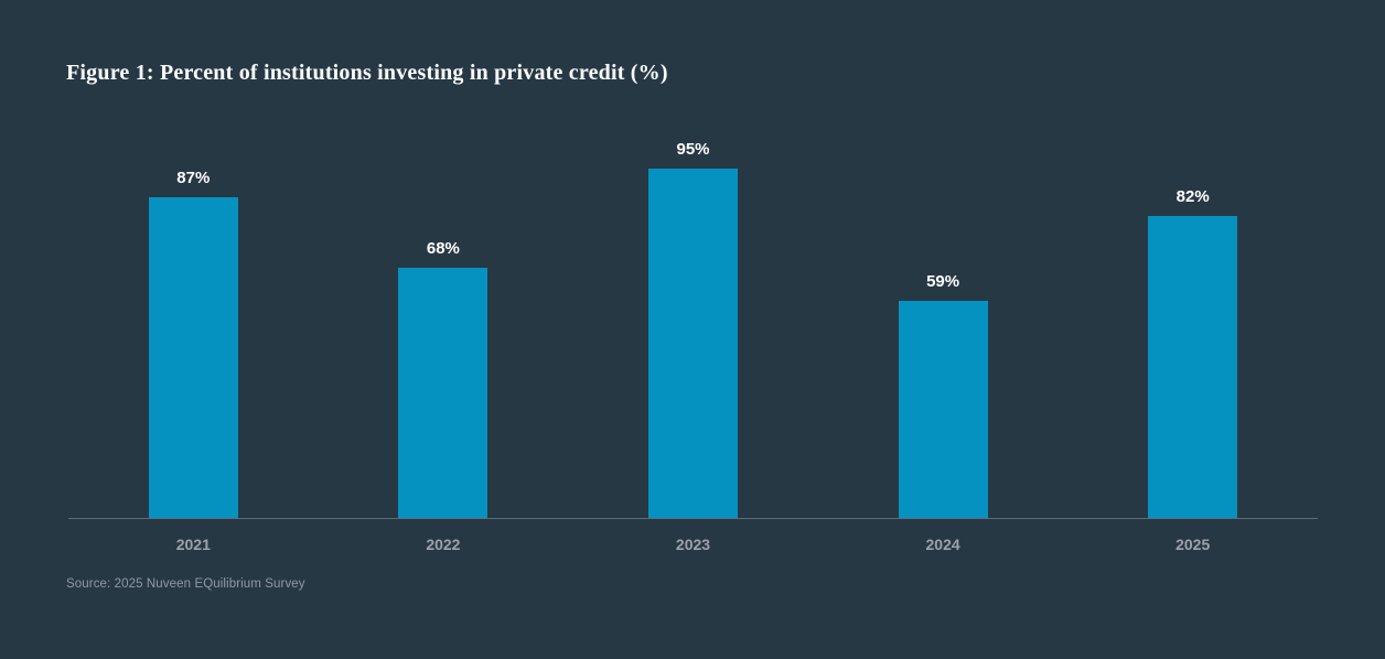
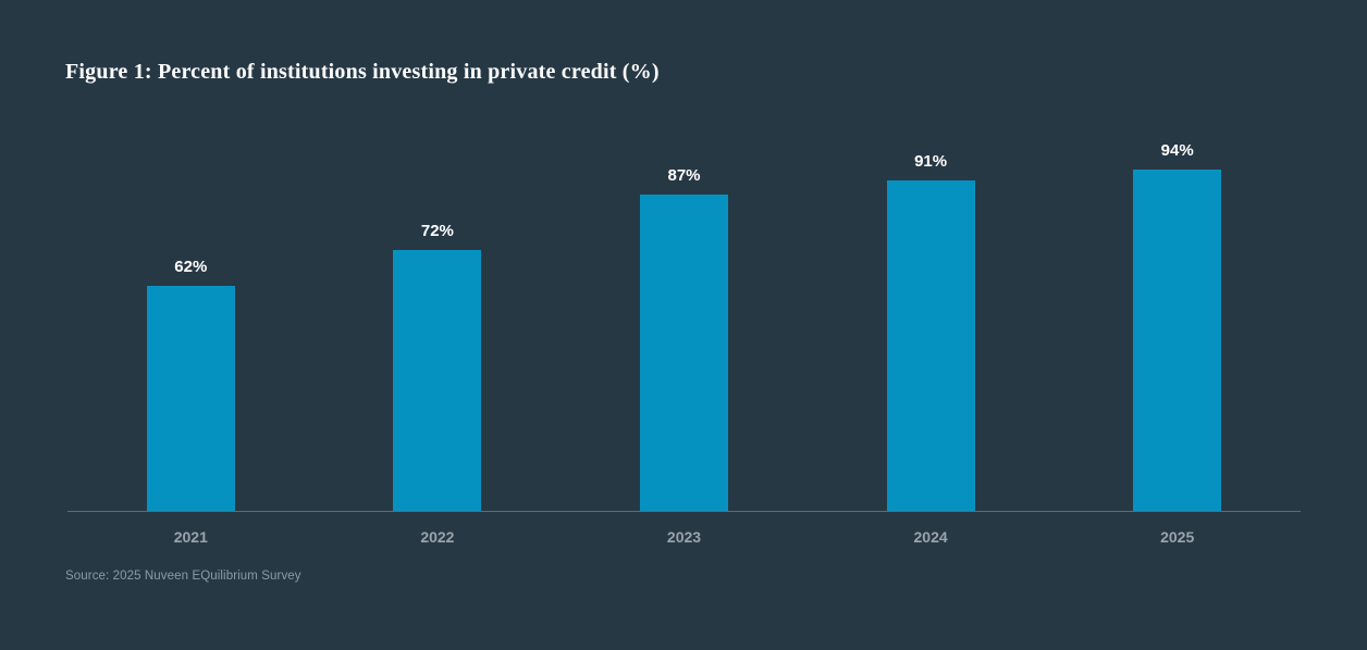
2021: 87% -> 62%
2022: 68% -> 72%
2023: 95% -> 87%
2024: 59% -> 91%
2025: 82% -> 94%
